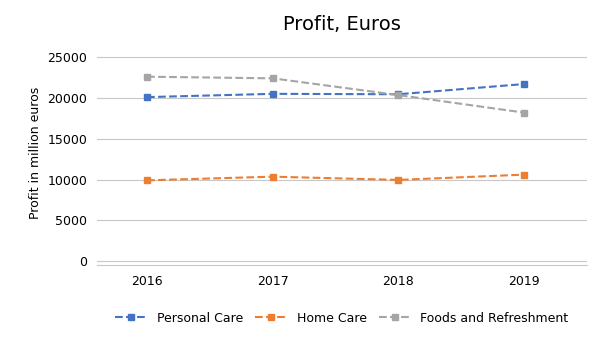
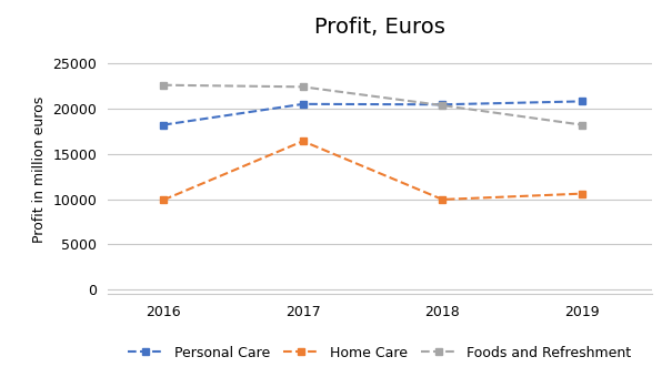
Personal Care/2016: 20100 -> 18200
Home Care/2017: 10400 -> 16400
Personal Care/2019: 21700 -> 20800
